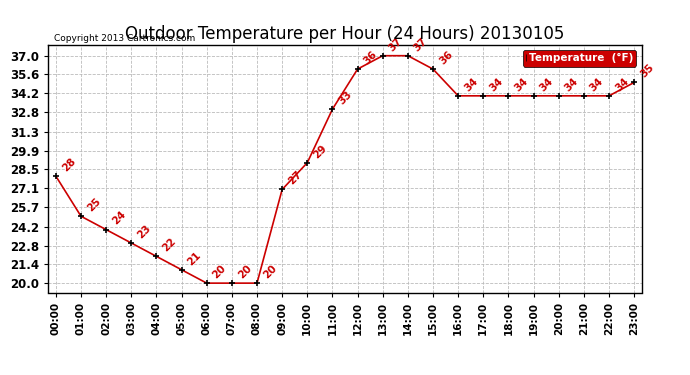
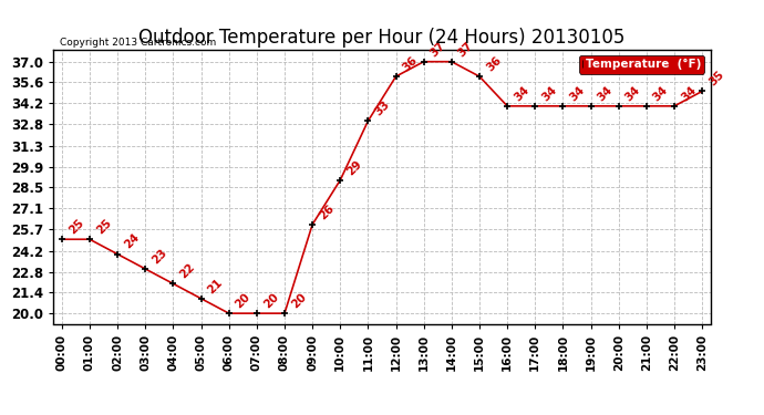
00:00: 28 -> 25
09:00: 27 -> 26
